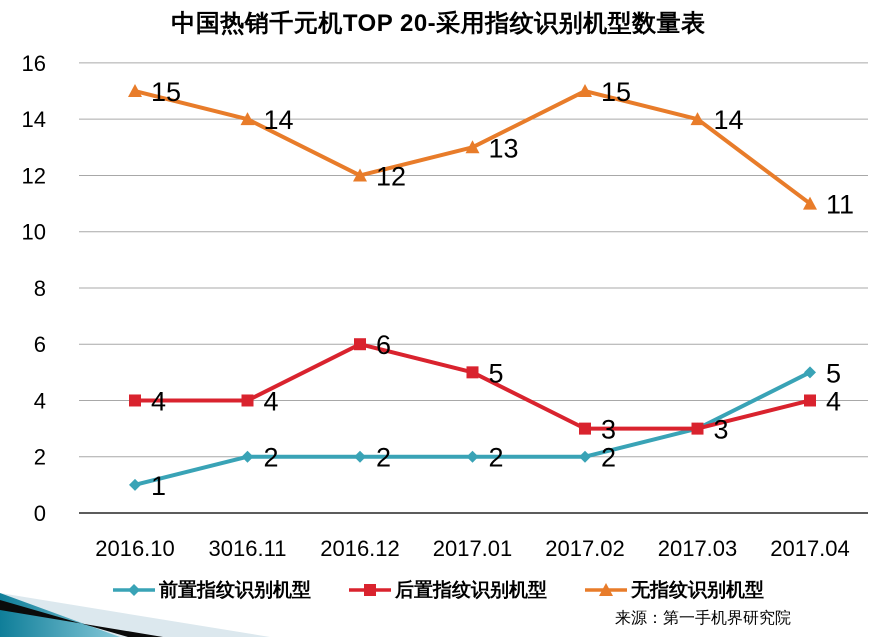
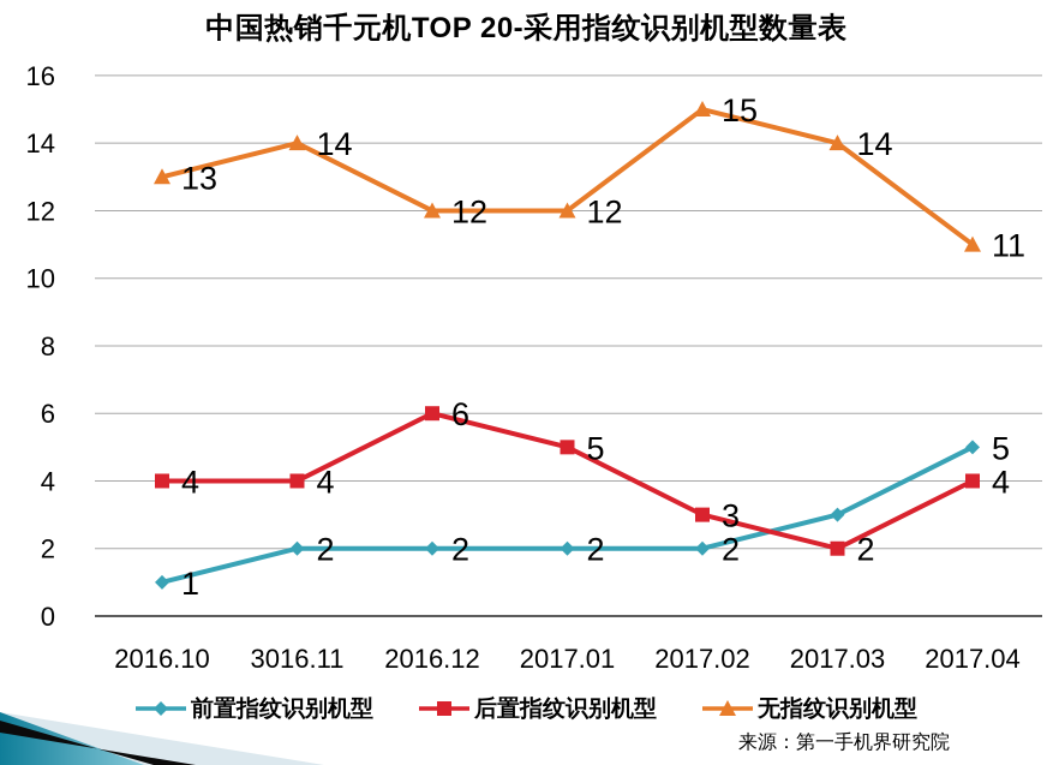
无指纹识别机型/2016.10: 15 -> 13
无指纹识别机型/2017.01: 13 -> 12
后置指纹识别机型/2017.03: 3 -> 2
